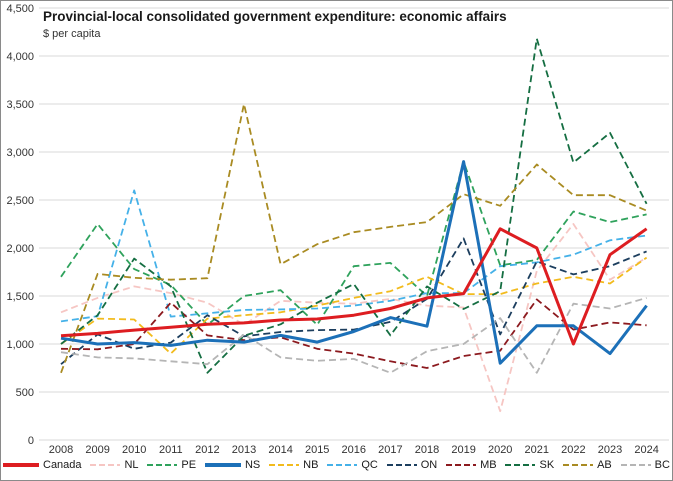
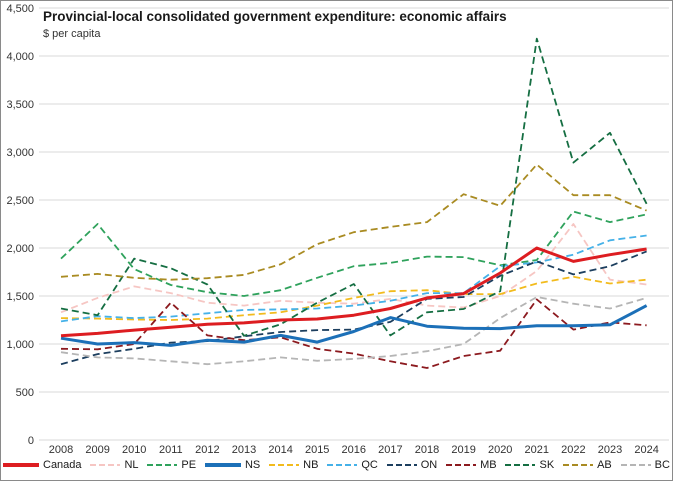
PE/2008: 1700 -> 1900
NB/2008: 1000 -> 1300
SK/2008: 1000 -> 1400
AB/2008: 700 -> 1700
ON/2009: 1100 -> 900
QC/2010: 2600 -> 1300
NB/2011: 900 -> 1200
SK/2011: 1600 -> 1800
PE/2012: 1200 -> 1500
ON/2012: 1300 -> 1000
SK/2012: 700 -> 1600
NL/2013: 1200 -> 1400
AB/2013: 3500 -> 1700
BC/2013: 1100 -> 800
PE/2015: 1200 -> 1700
BC/2017: 700 -> 900
PE/2018: 1500 -> 1900
NB/2018: 1700 -> 1600
SK/2018: 1600 -> 1300
PE/2019: 2900 -> 1900
NS/2019: 2900 -> 1200
ON/2019: 2100 -> 1500
Canada/2020: 2200 -> 1700
NL/2020: 300 -> 1500
NS/2020: 800 -> 1200
ON/2020: 1100 -> 1700
BC/2021: 700 -> 1500
Canada/2022: 1000 -> 1900
NS/2023: 900 -> 1200
Canada/2024: 2200 -> 2000
NL/2024: 1900 -> 1600
NB/2024: 1900 -> 1700
